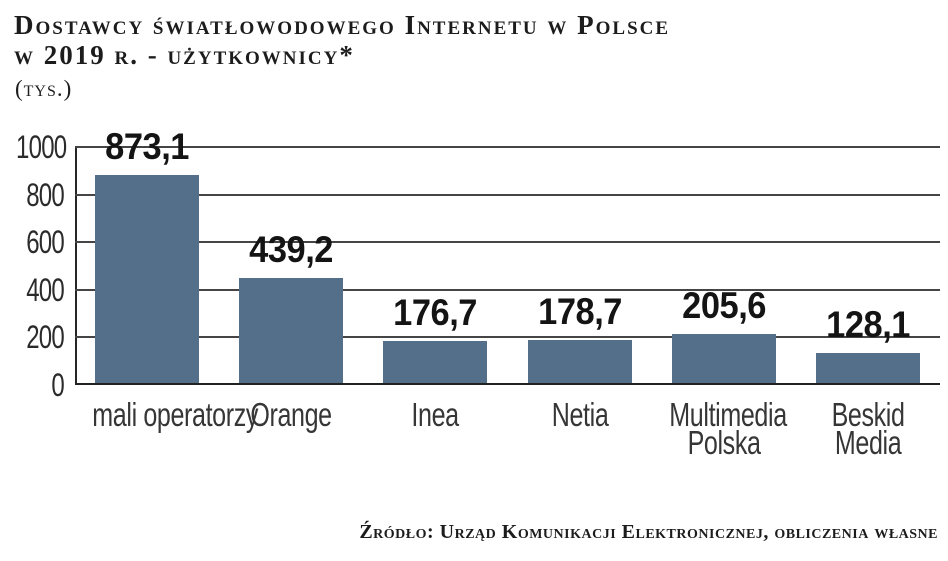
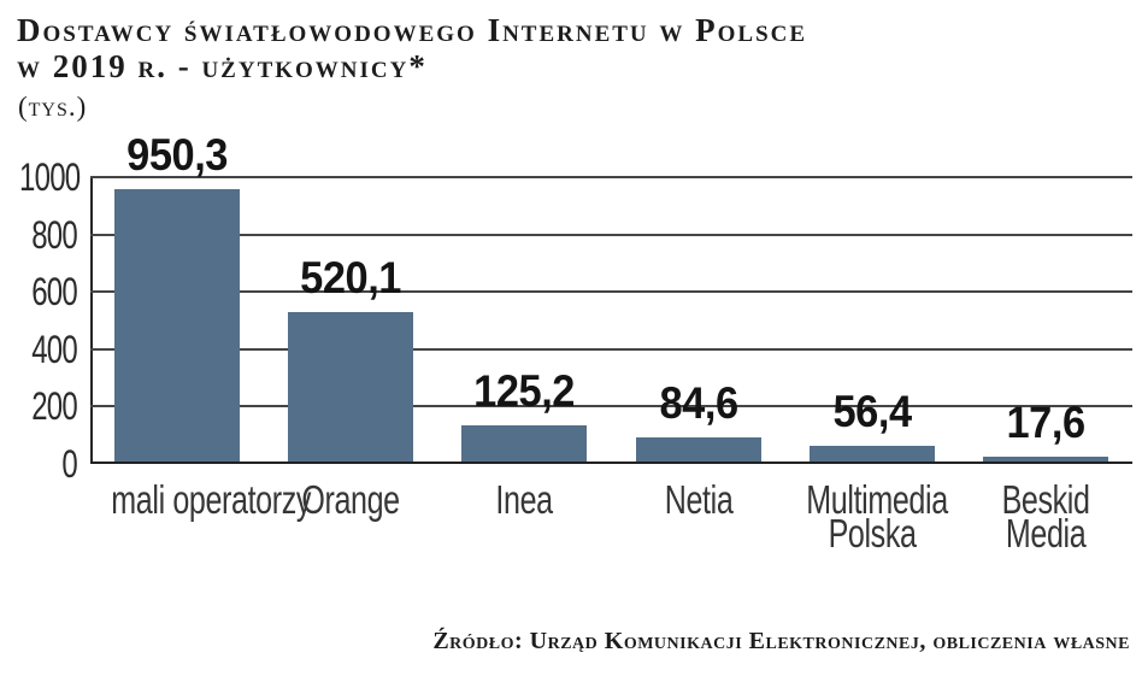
mali operatorzy: 873,1 -> 950,3
Orange: 439,2 -> 520,1
Inea: 176,7 -> 125,2
Netia: 178,7 -> 84,6
Multimedia Polska: 205,6 -> 56,4
Beskid Media: 128,1 -> 17,6
